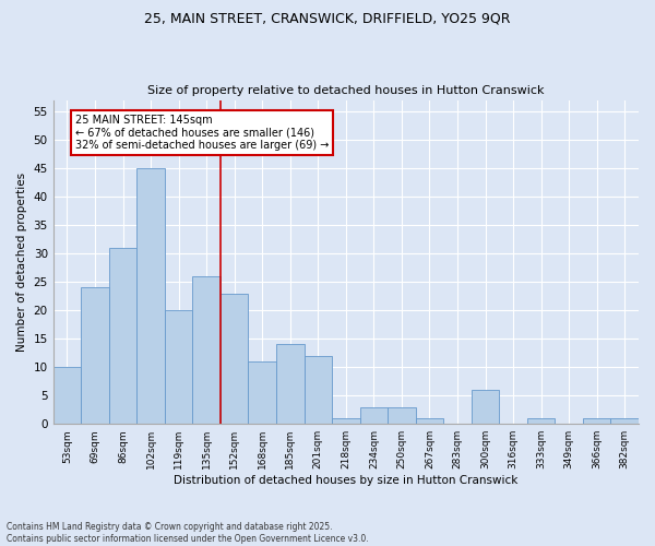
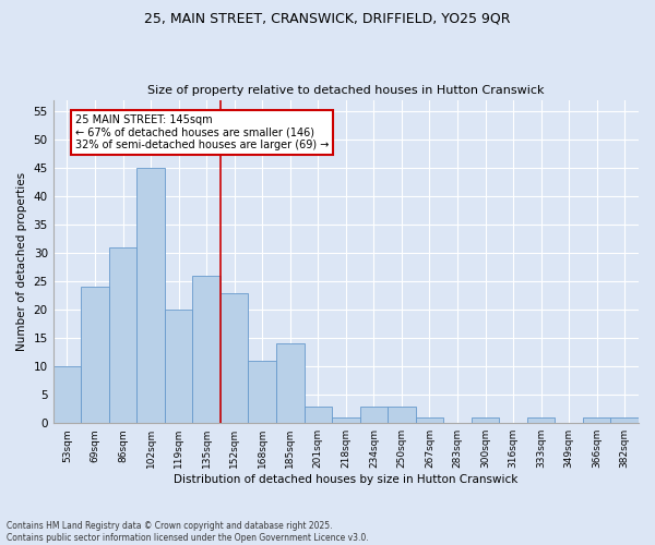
201sqm: 12 -> 3
300sqm: 6 -> 1
